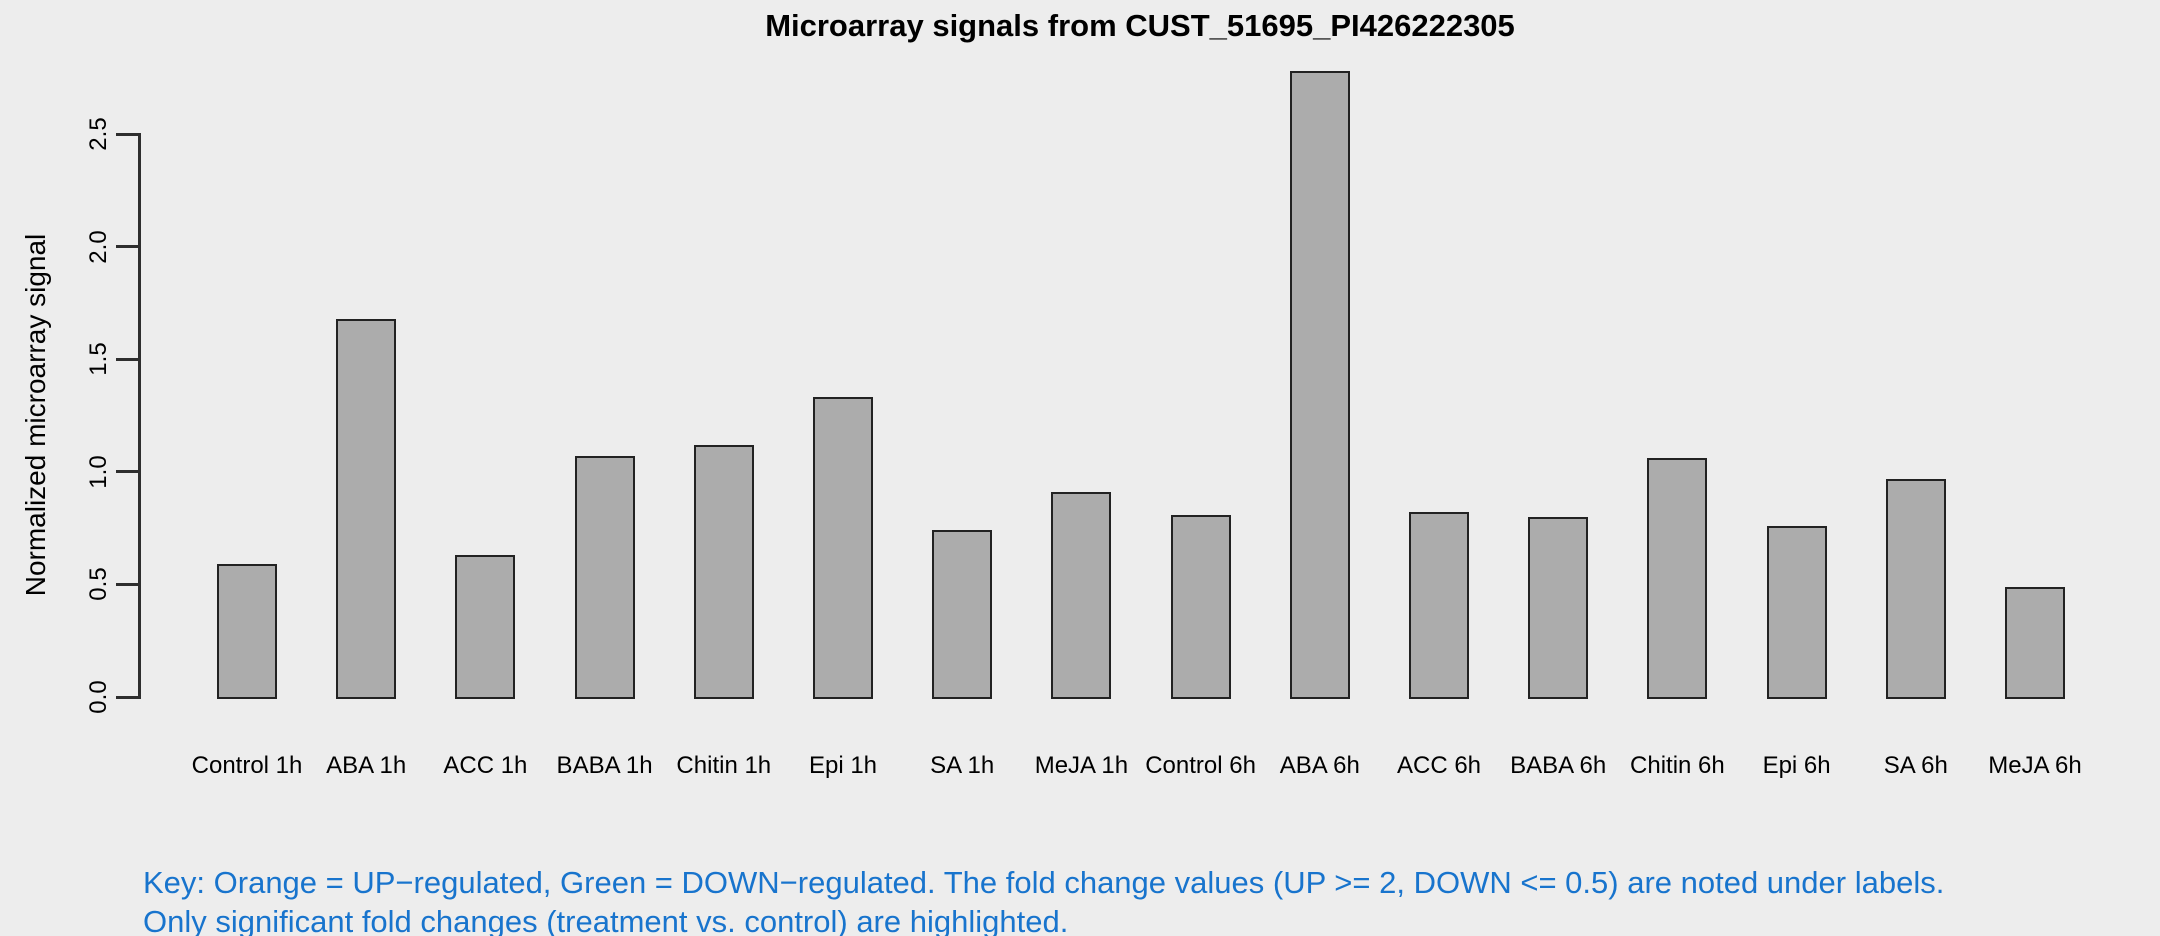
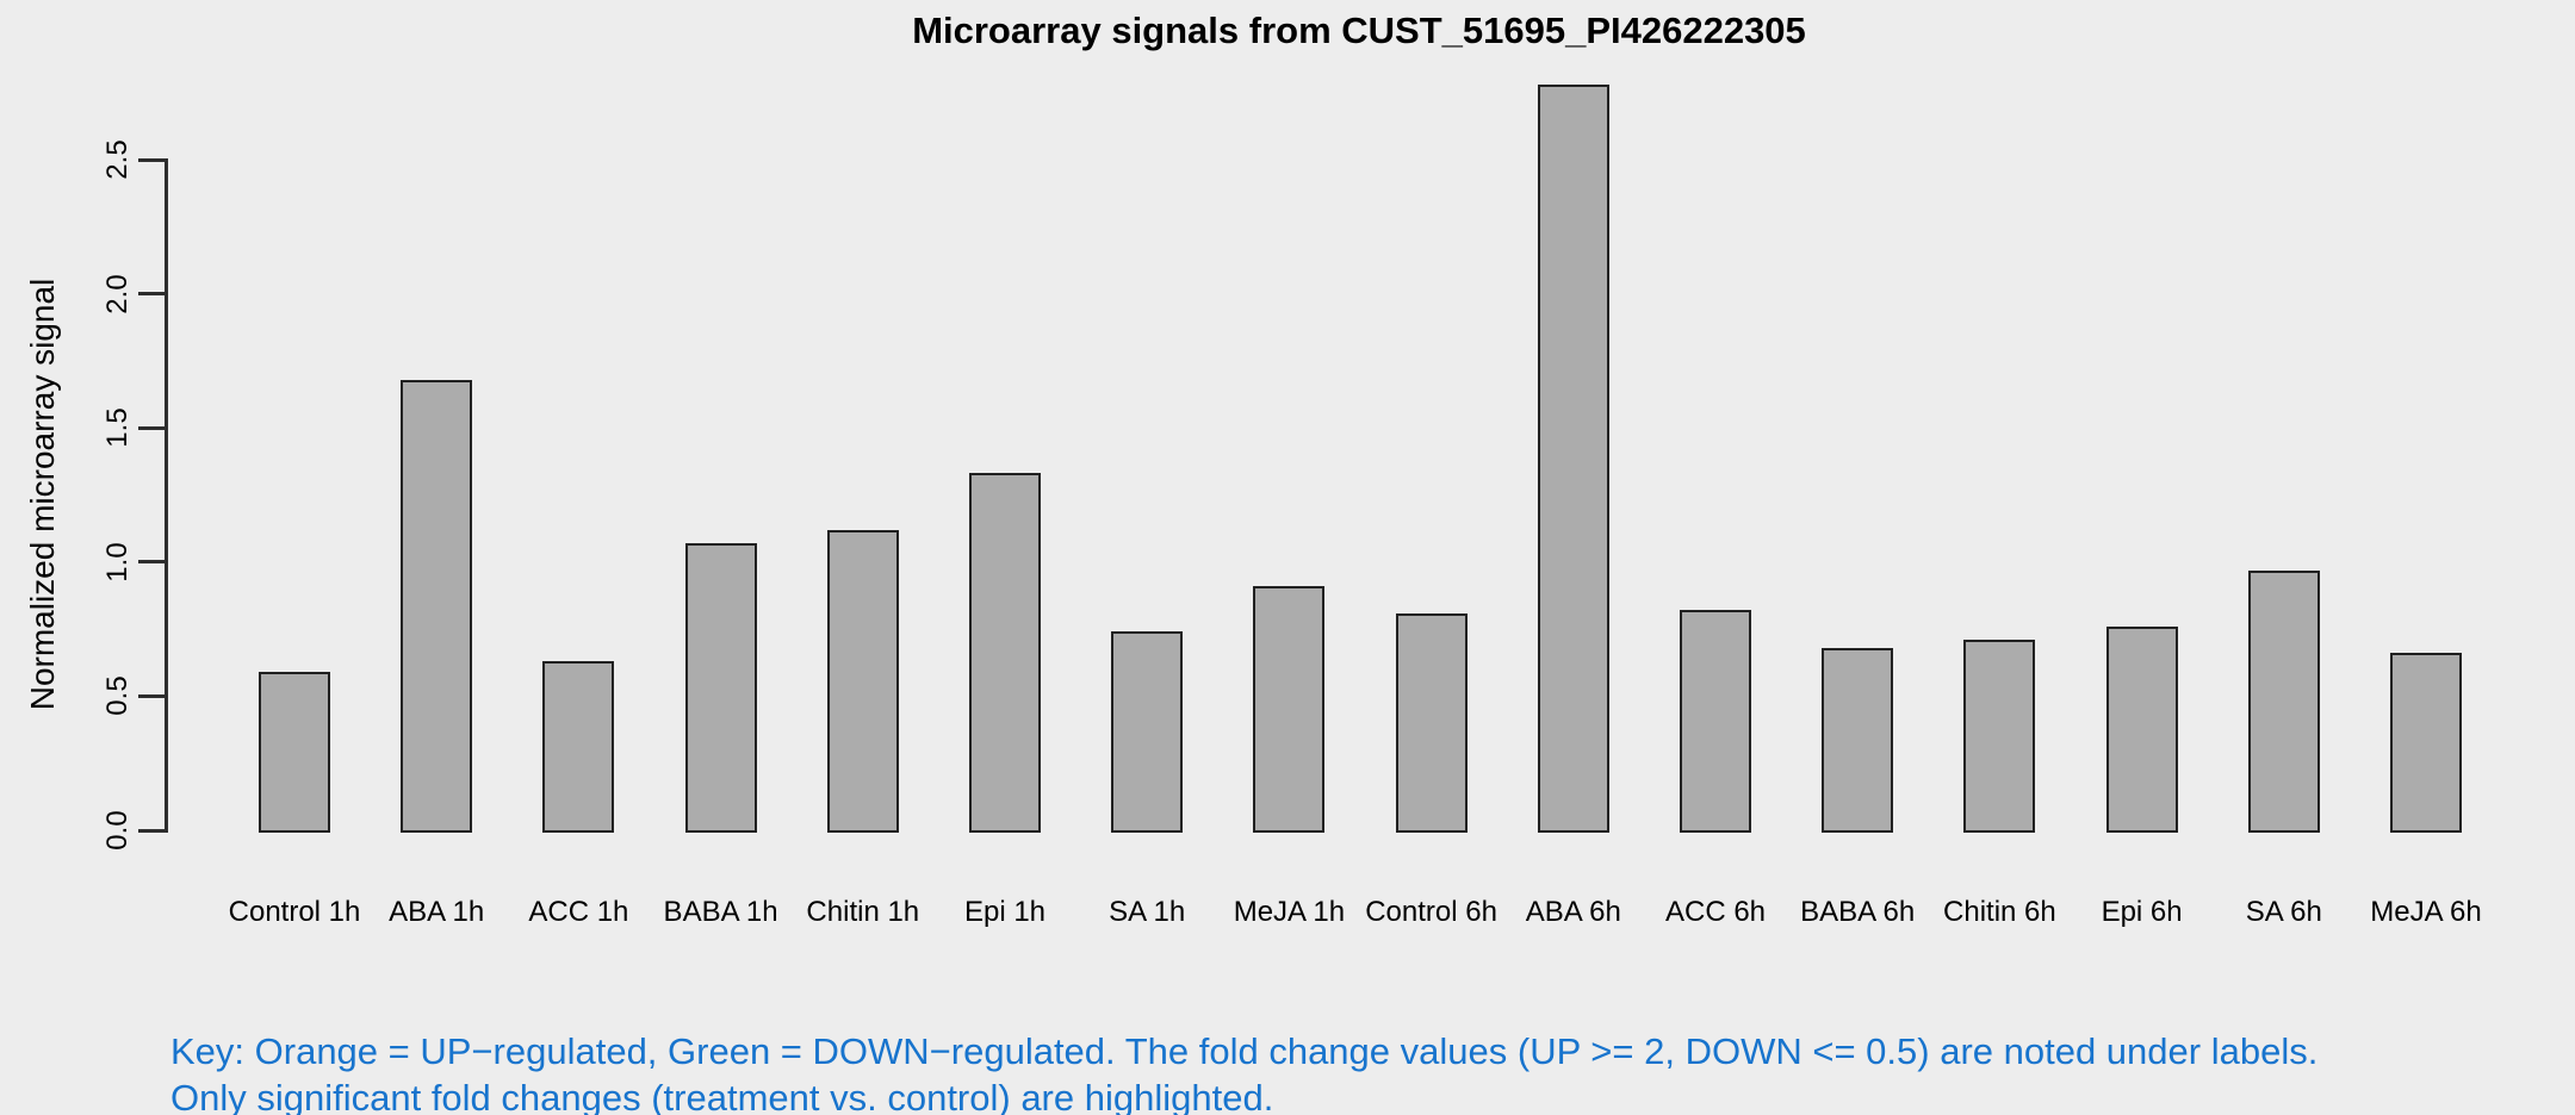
BABA 6h: 0.80 -> 0.68
Chitin 6h: 1.06 -> 0.71
MeJA 6h: 0.49 -> 0.66
